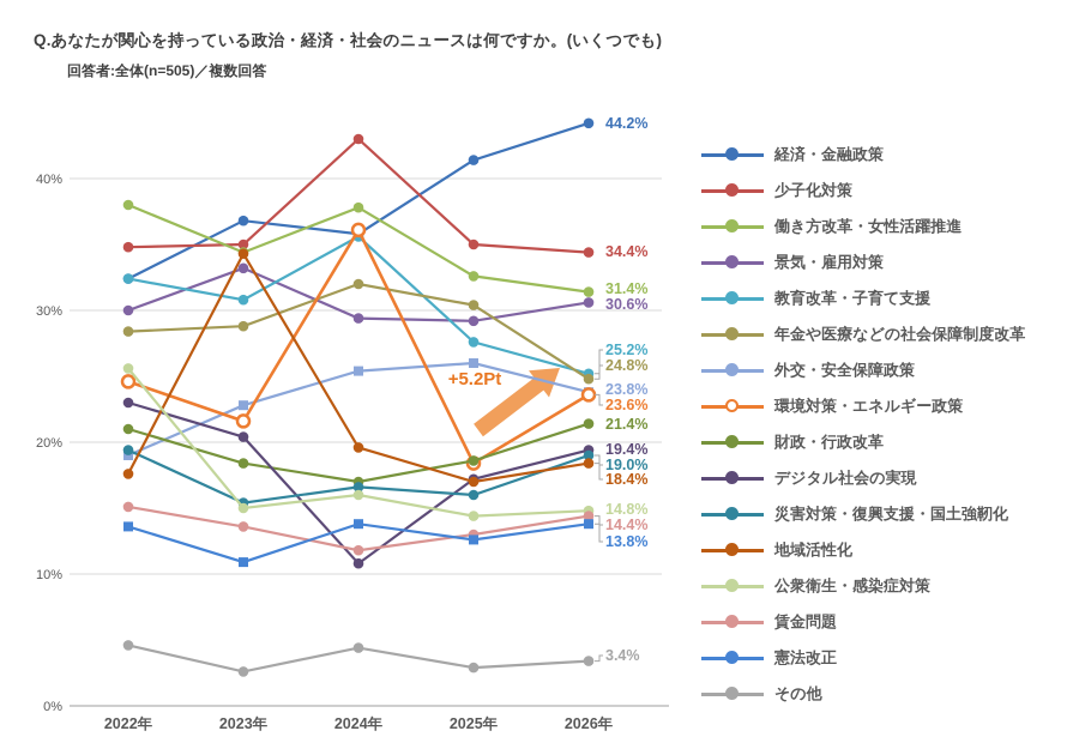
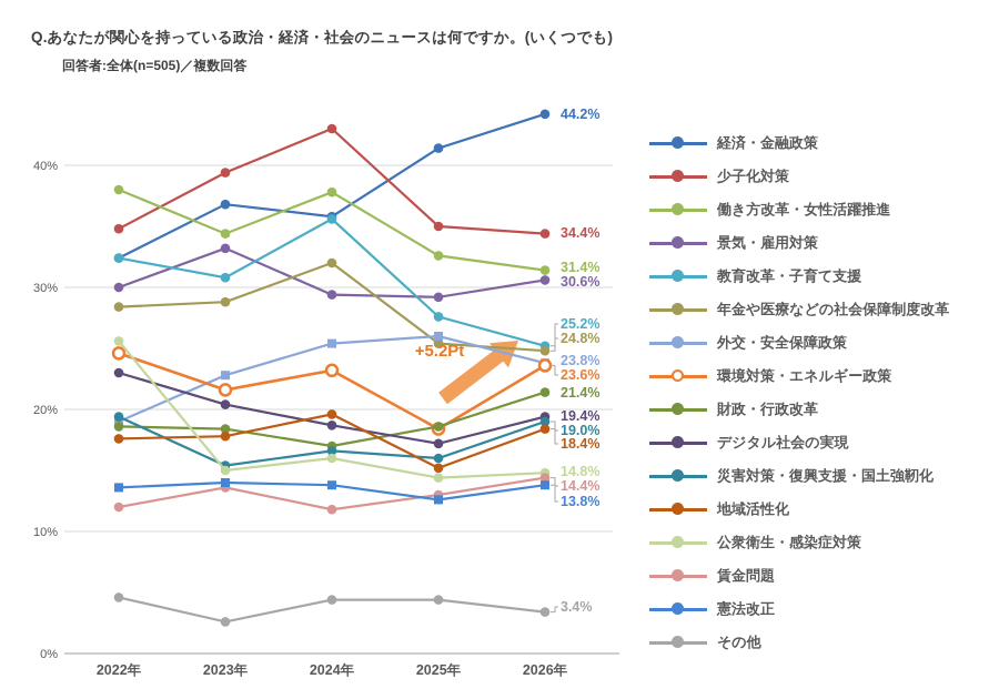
財政・行政改革/2022年: 21.0% -> 18.6%
賃金問題/2022年: 15.1% -> 12.0%
少子化対策/2023年: 35.0% -> 39.4%
地域活性化/2023年: 34.3% -> 17.8%
憲法改正/2023年: 10.9% -> 14.0%
環境対策・エネルギー政策/2024年: 36.1% -> 23.2%
デジタル社会の実現/2024年: 10.8% -> 18.7%
年金や医療などの社会保障制度改革/2025年: 30.4% -> 25.4%
地域活性化/2025年: 17.0% -> 15.2%
その他/2025年: 2.9% -> 4.4%
